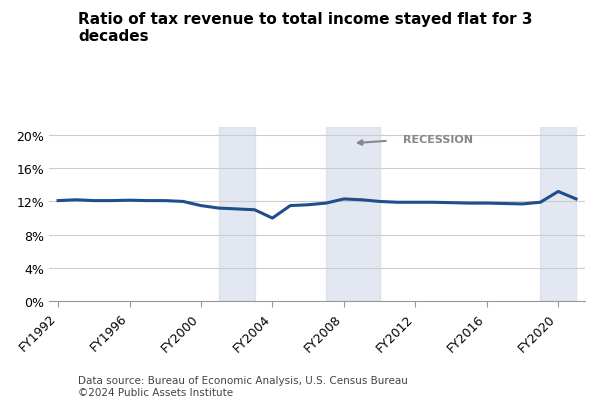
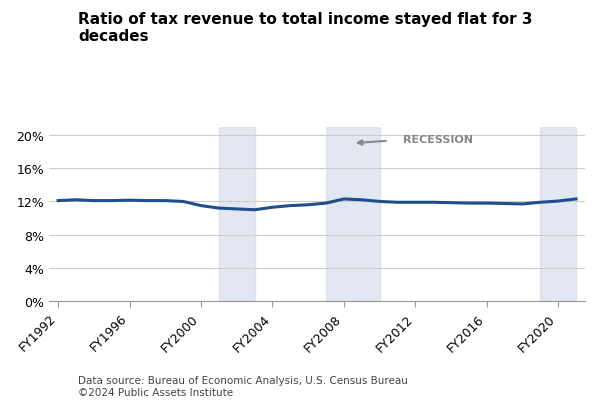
FY2004: 10.0% -> 11.3%
FY2020: 13.2% -> 12.1%
